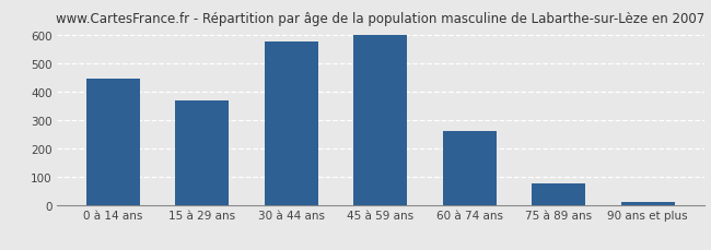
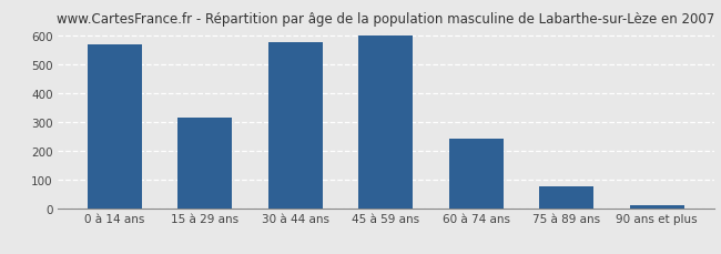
0 à 14 ans: 447 -> 570
15 à 29 ans: 367 -> 315
60 à 74 ans: 260 -> 240
